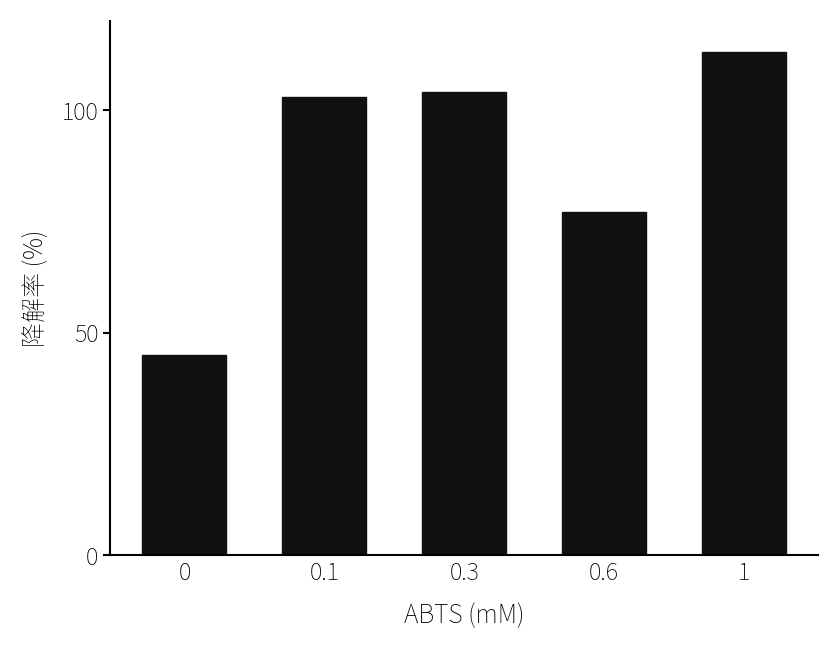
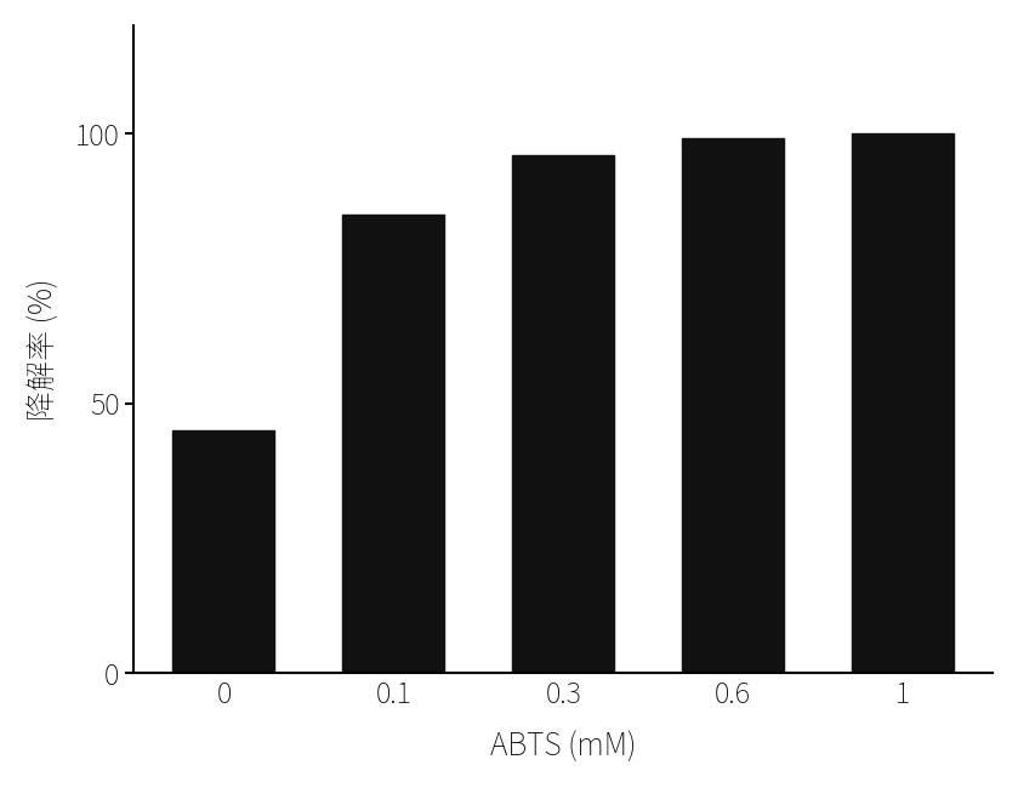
0.1: 103 -> 85
0.3: 104 -> 96
0.6: 77 -> 99
1: 113 -> 100
